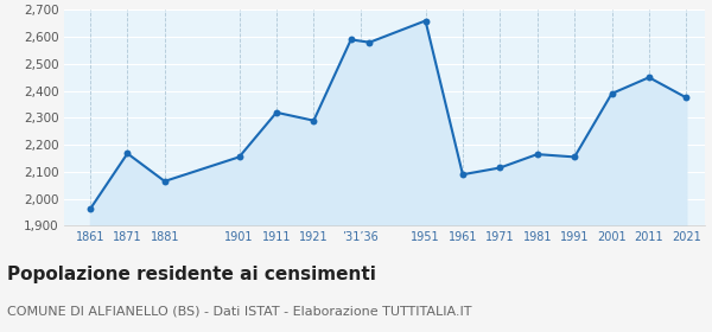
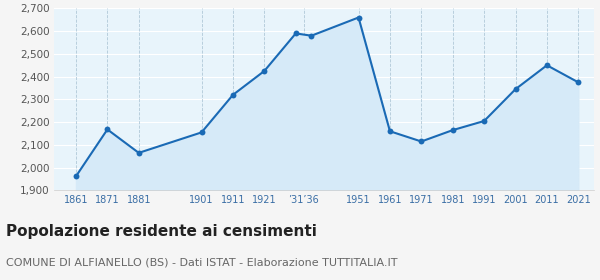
1921: 2,290 -> 2,425
1961: 2,090 -> 2,160
1991: 2,155 -> 2,205
2001: 2,390 -> 2,345
